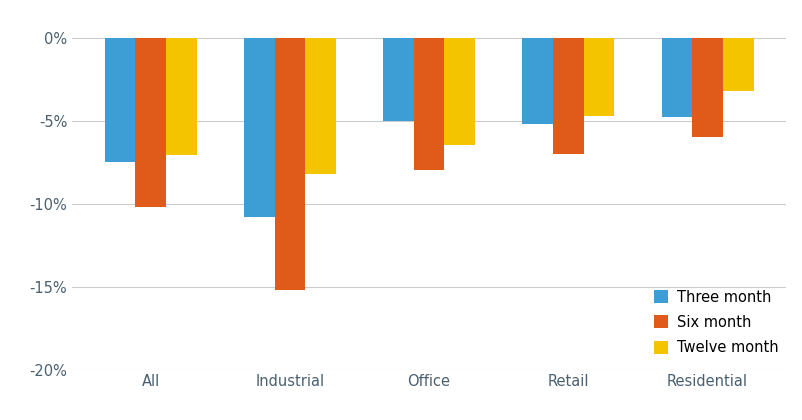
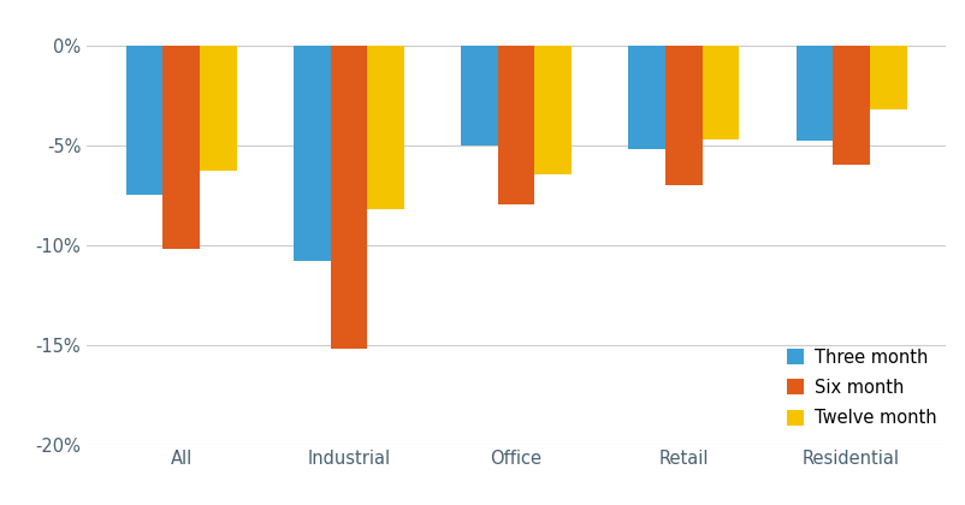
Twelve month/All: -7.1% -> -6.3%
